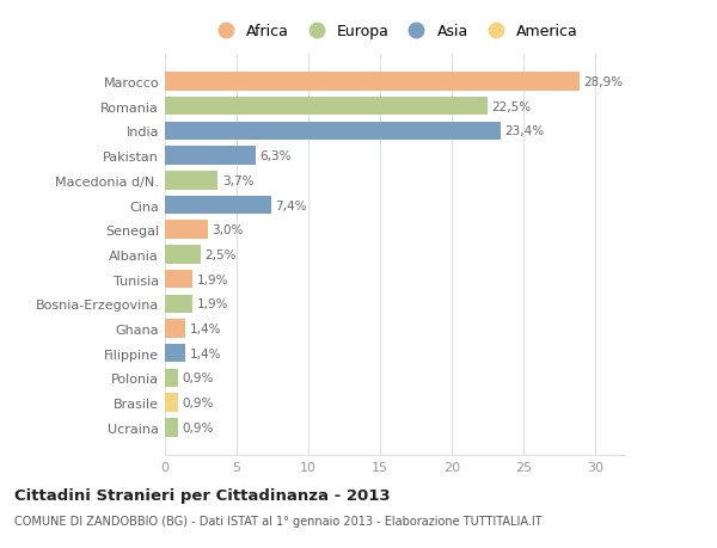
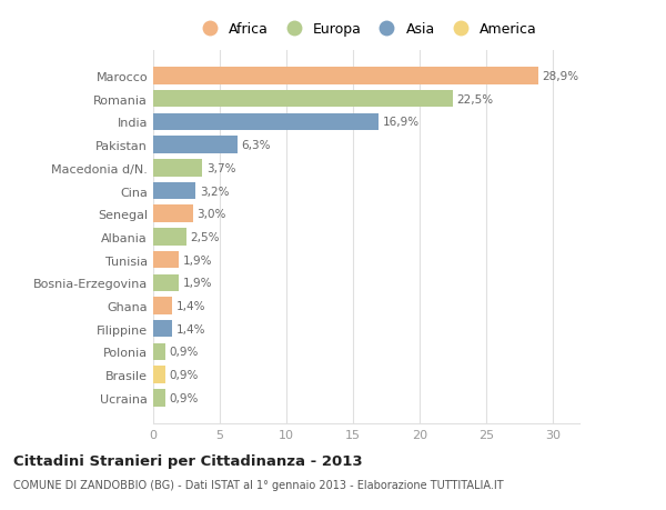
India: 23,4% -> 16,9%
Cina: 7,4% -> 3,2%
